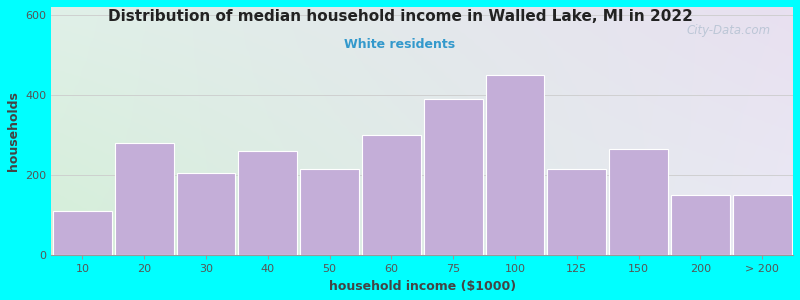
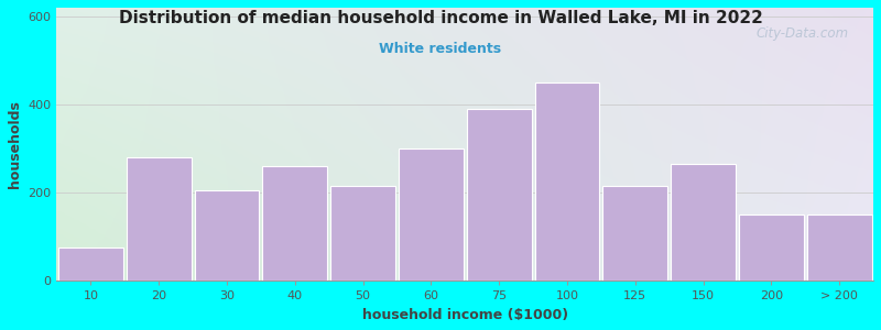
10: 110 -> 75
